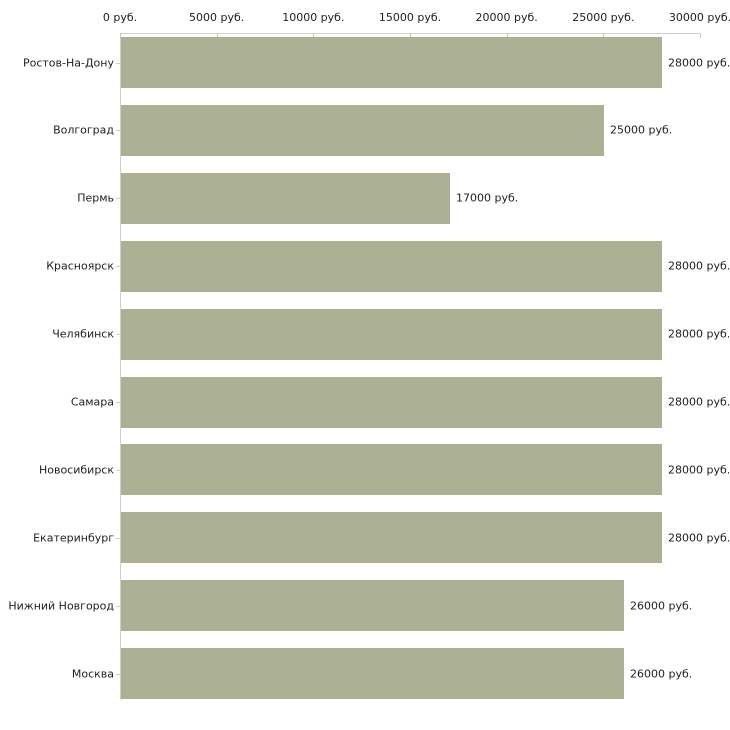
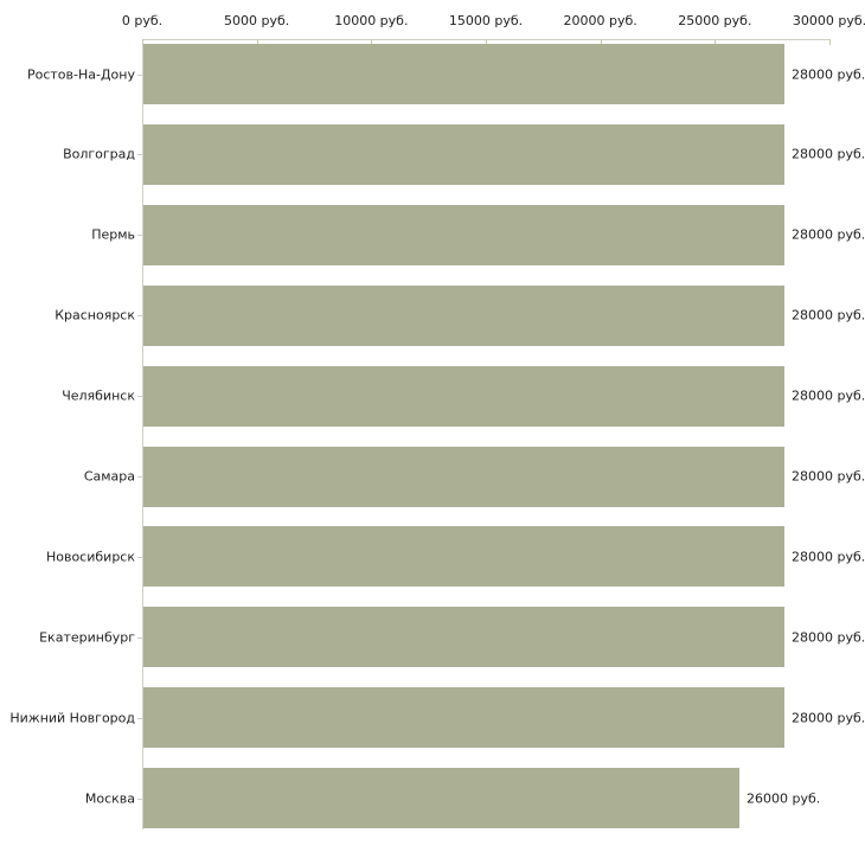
Волгоград: 25000 -> 28000
Пермь: 17000 -> 28000
Нижний Новгород: 26000 -> 28000
